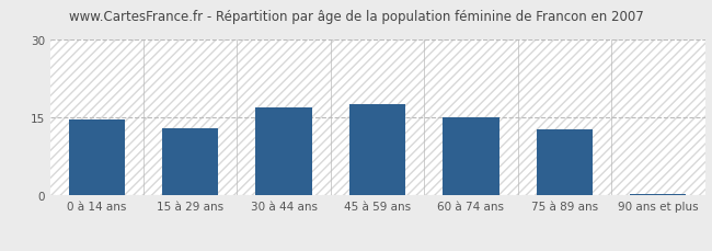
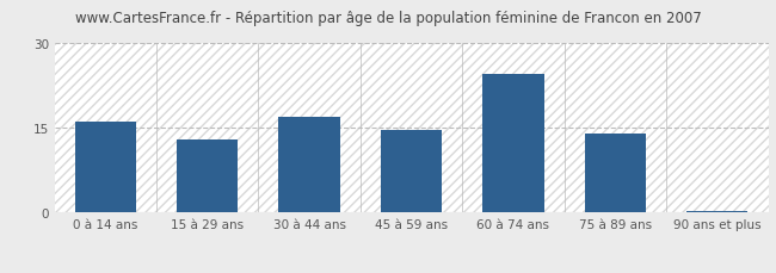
0 à 14 ans: 14.7 -> 16.0
45 à 59 ans: 17.5 -> 14.5
60 à 74 ans: 15.0 -> 24.5
75 à 89 ans: 12.7 -> 14.0
